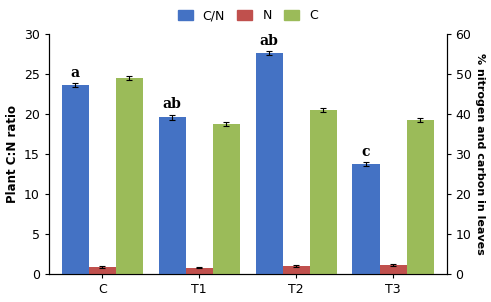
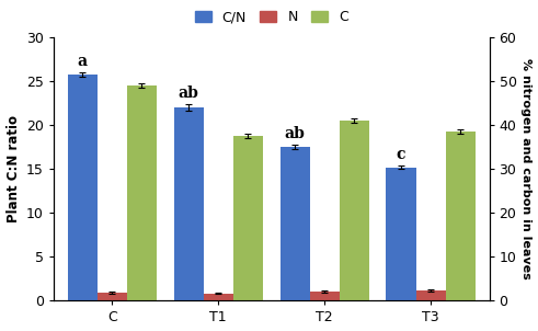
C/N/C: 23.6 -> 25.8
C/N/T1: 19.6 -> 22.0
C/N/T2: 27.6 -> 17.5
C/N/T3: 13.8 -> 15.2
